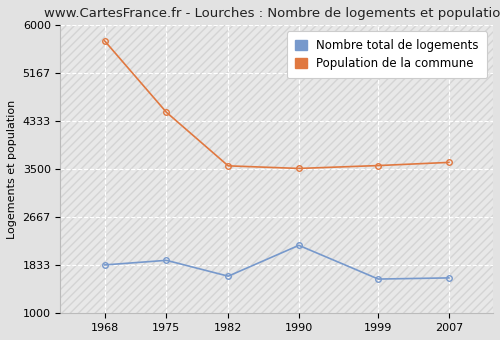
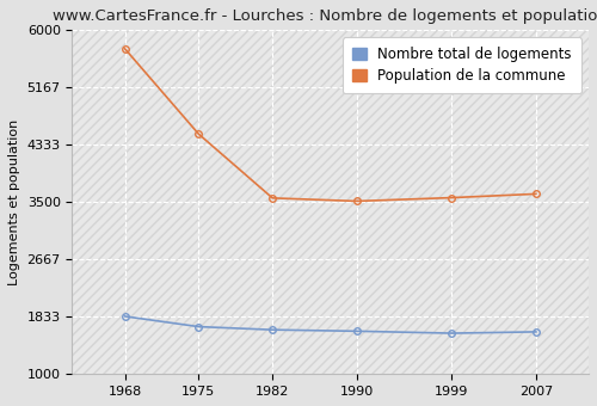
Nombre total de logements/1975: 1920 -> 1690
Nombre total de logements/1990: 2180 -> 1620
